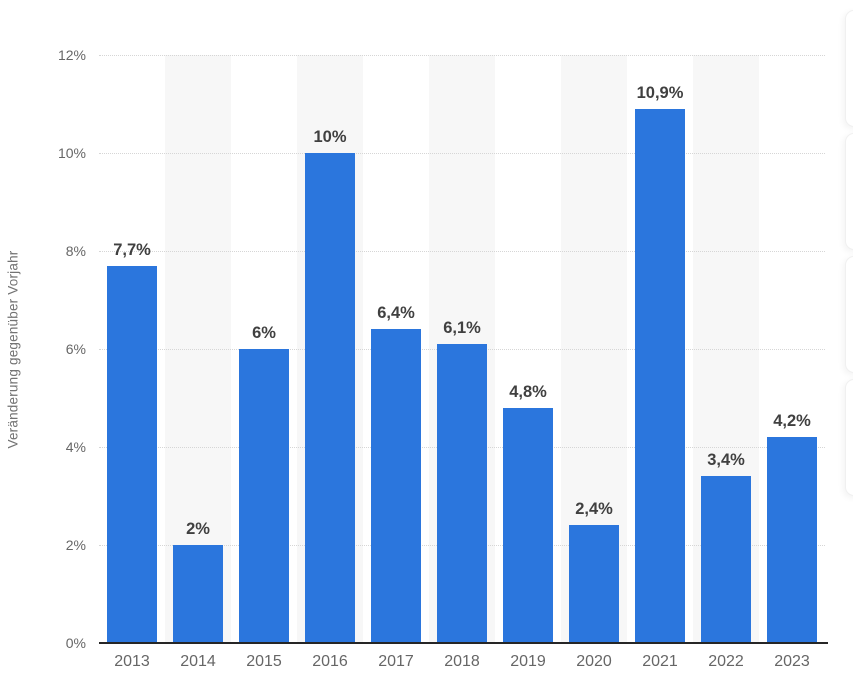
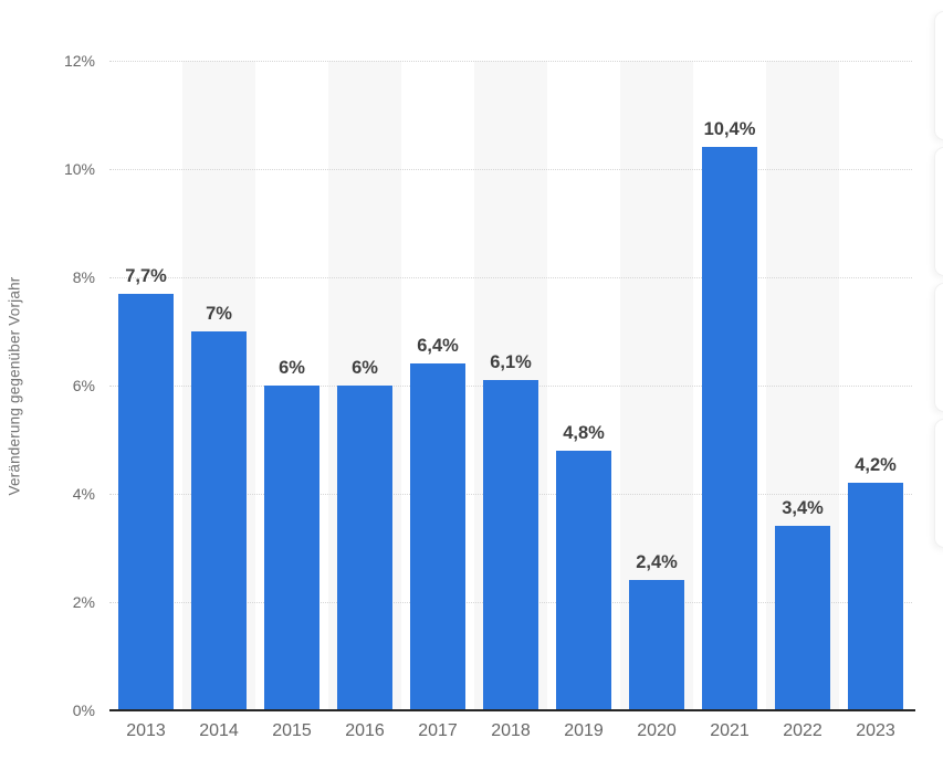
2014: 2% -> 7%
2016: 10% -> 6%
2021: 10,9% -> 10,4%
